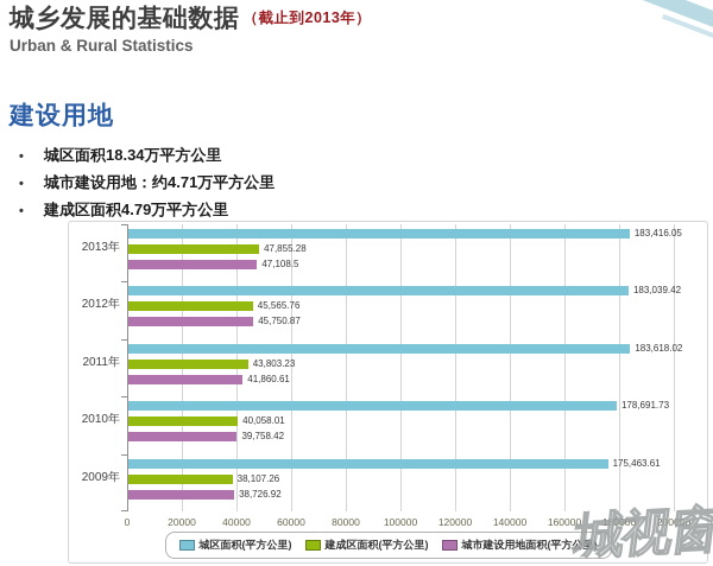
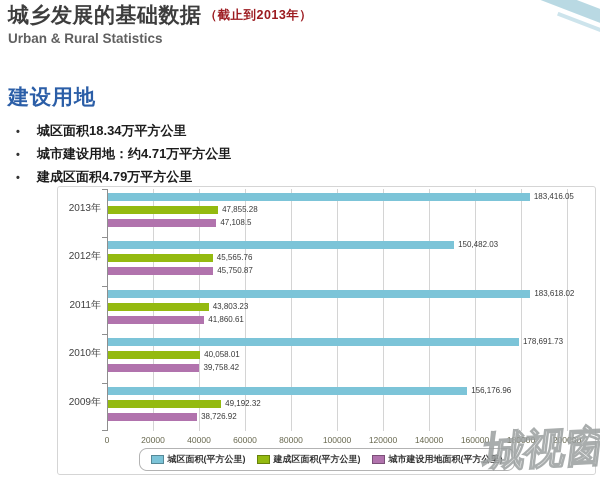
城区面积(平方公里)/2012年: 183,039.42 -> 150,482.03
城区面积(平方公里)/2009年: 175,463.61 -> 156,176.96
建成区面积(平方公里)/2009年: 38,107.26 -> 49,192.32
